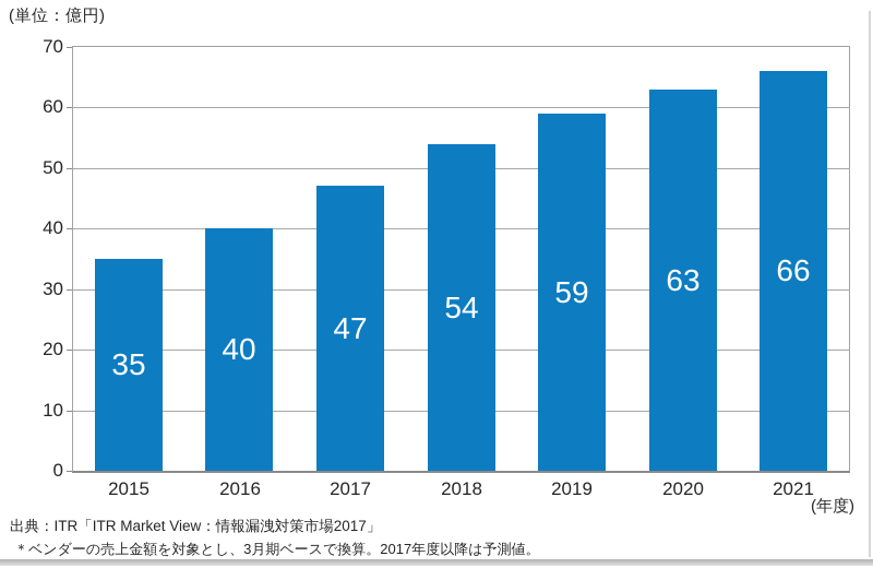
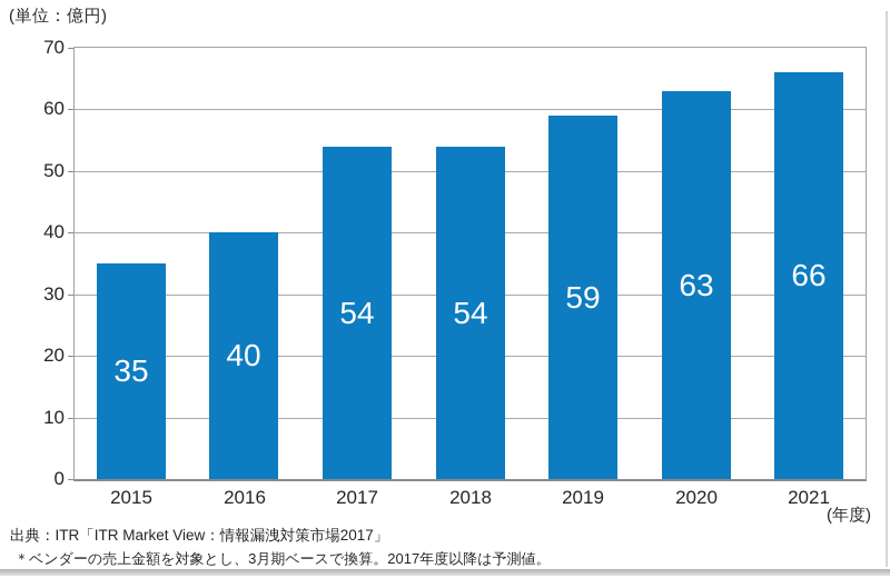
2017: 47 -> 54
